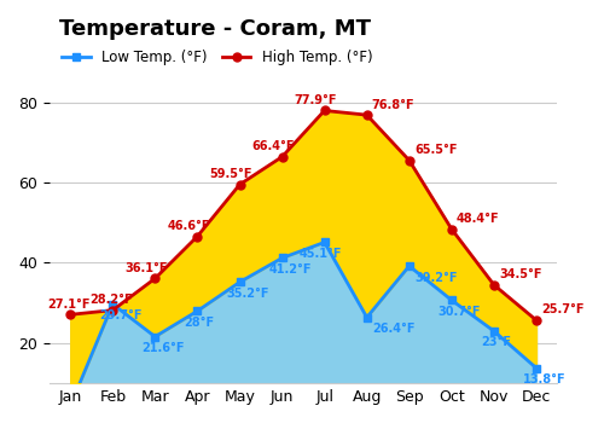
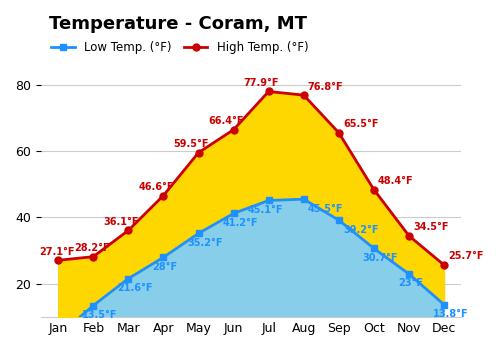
Low Temp. (°F)/Feb: 29.7°F -> 13.5°F
Low Temp. (°F)/Aug: 26.4°F -> 45.5°F
